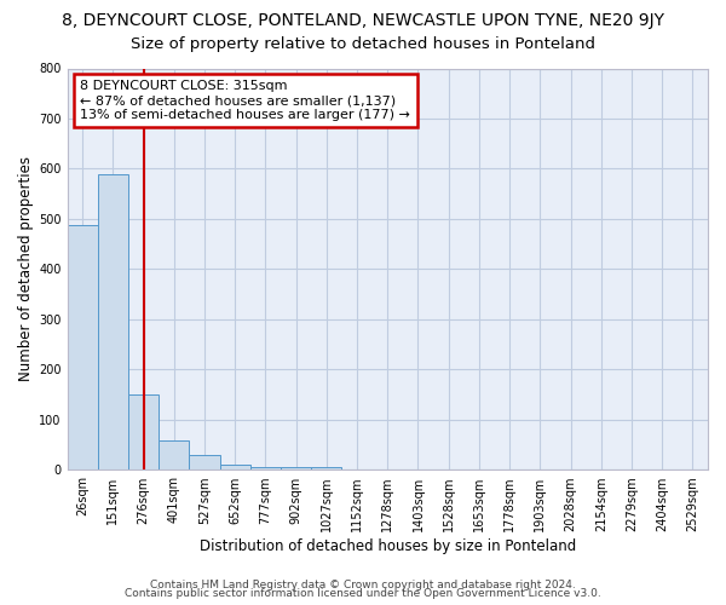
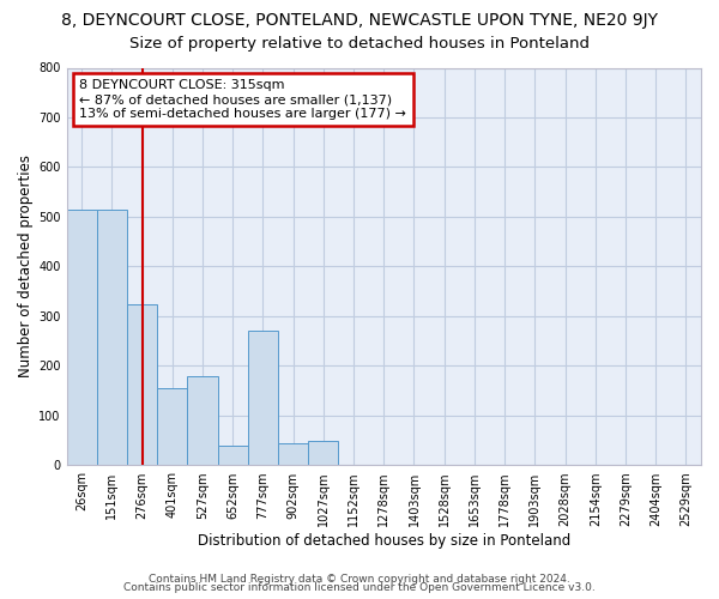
26sqm: 487 -> 515
151sqm: 590 -> 515
276sqm: 150 -> 325
401sqm: 60 -> 155
527sqm: 30 -> 180
652sqm: 10 -> 40
777sqm: 5 -> 270
902sqm: 5 -> 45
1027sqm: 5 -> 50
